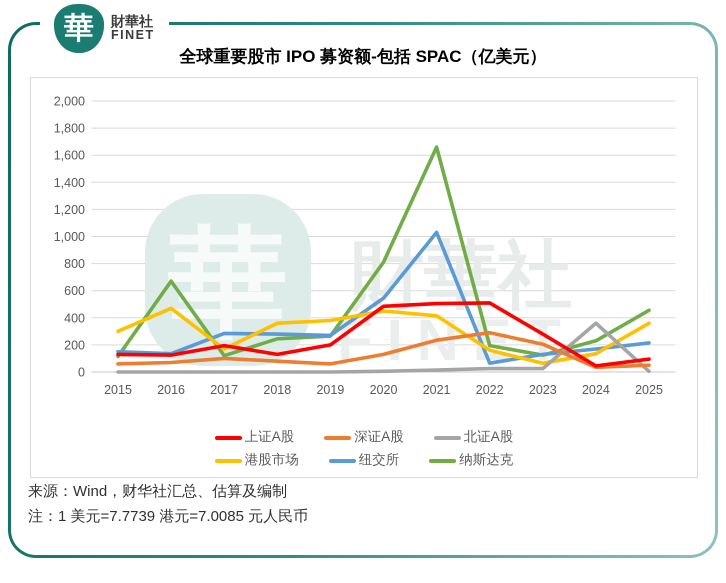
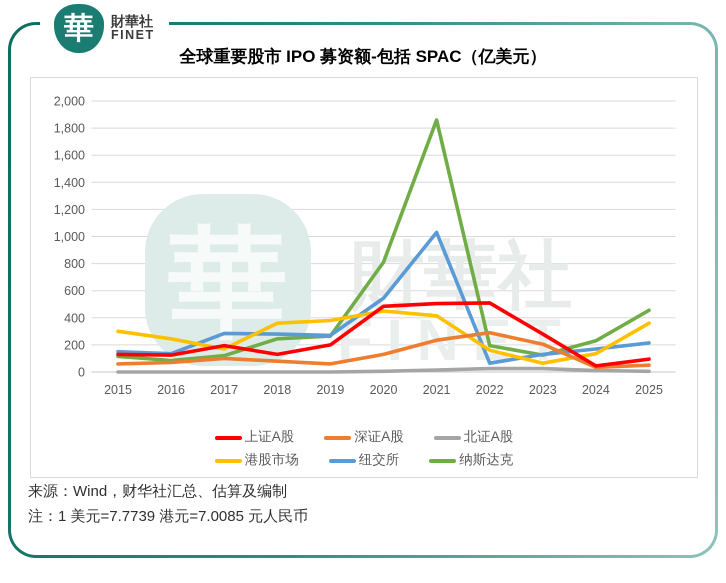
港股市场/2016: 470 -> 240
纳斯达克/2016: 670 -> 80
纳斯达克/2021: 1660 -> 1860
北证A股/2024: 360 -> 10
